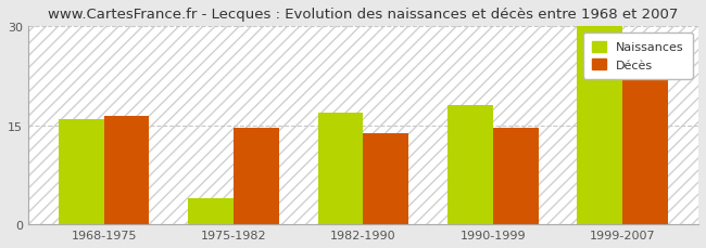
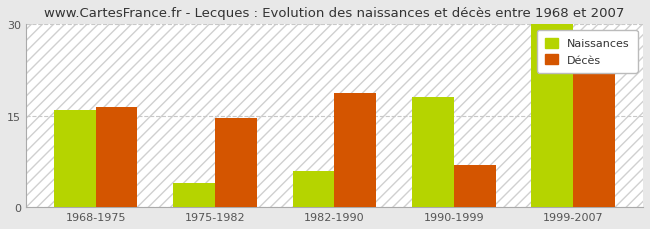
Naissances/1982-1990: 17 -> 6
Décès/1982-1990: 13.8 -> 18.8
Décès/1990-1999: 14.7 -> 7.0
